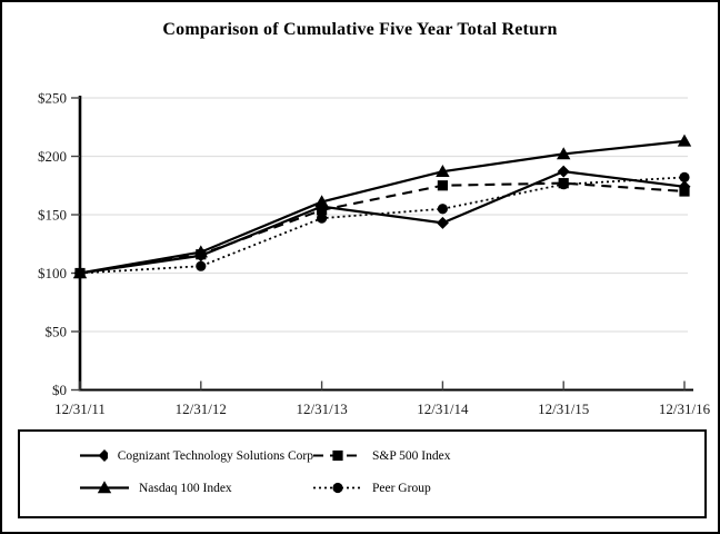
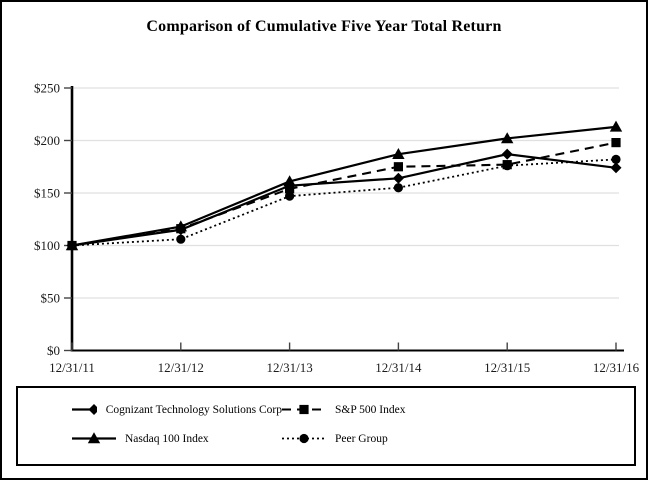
Cognizant Technology Solutions Corp/12/31/14: $143 -> $164
S&P 500 Index/12/31/16: $170 -> $198
